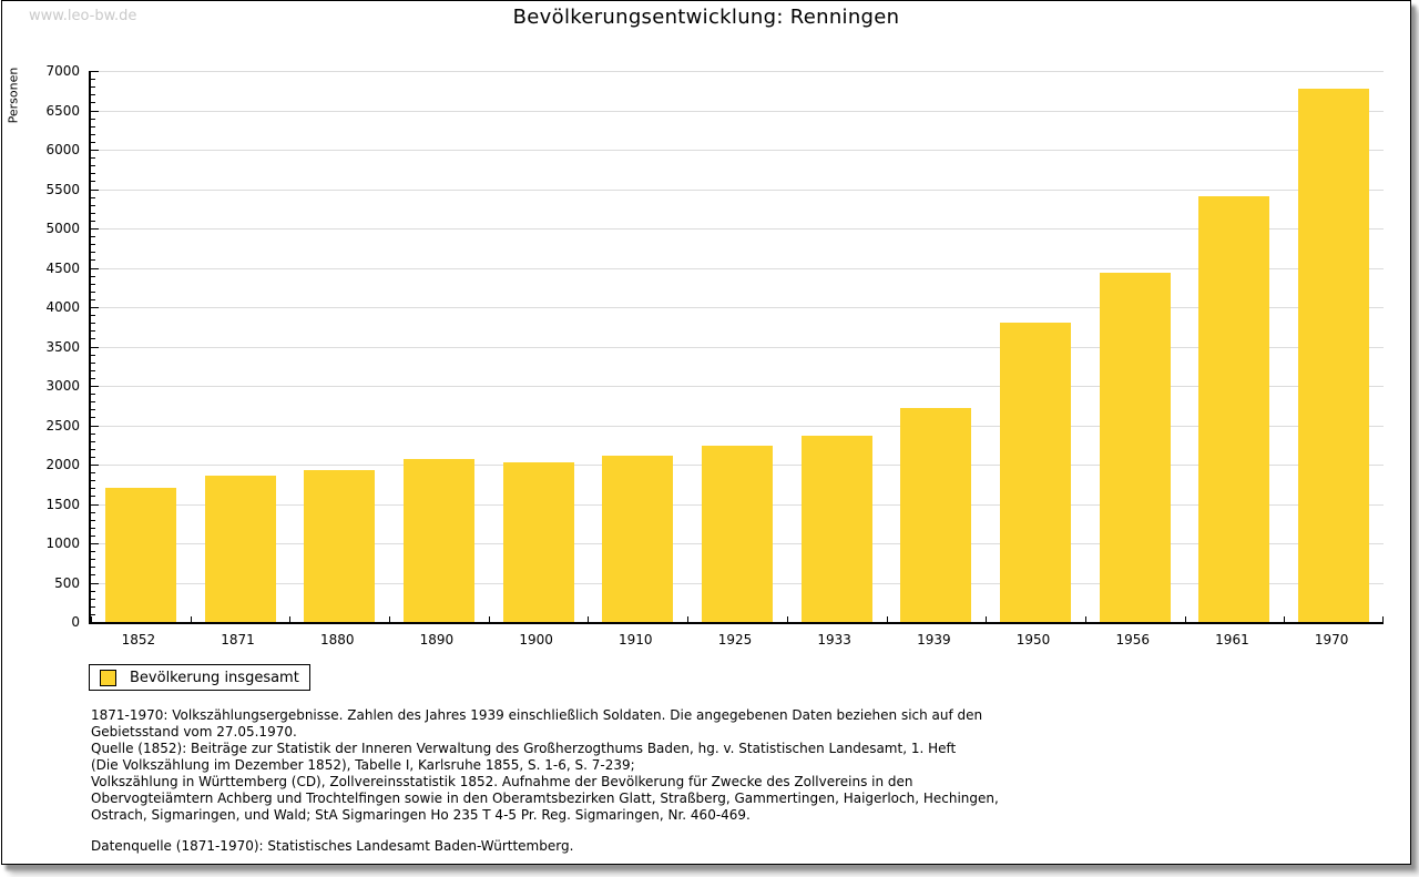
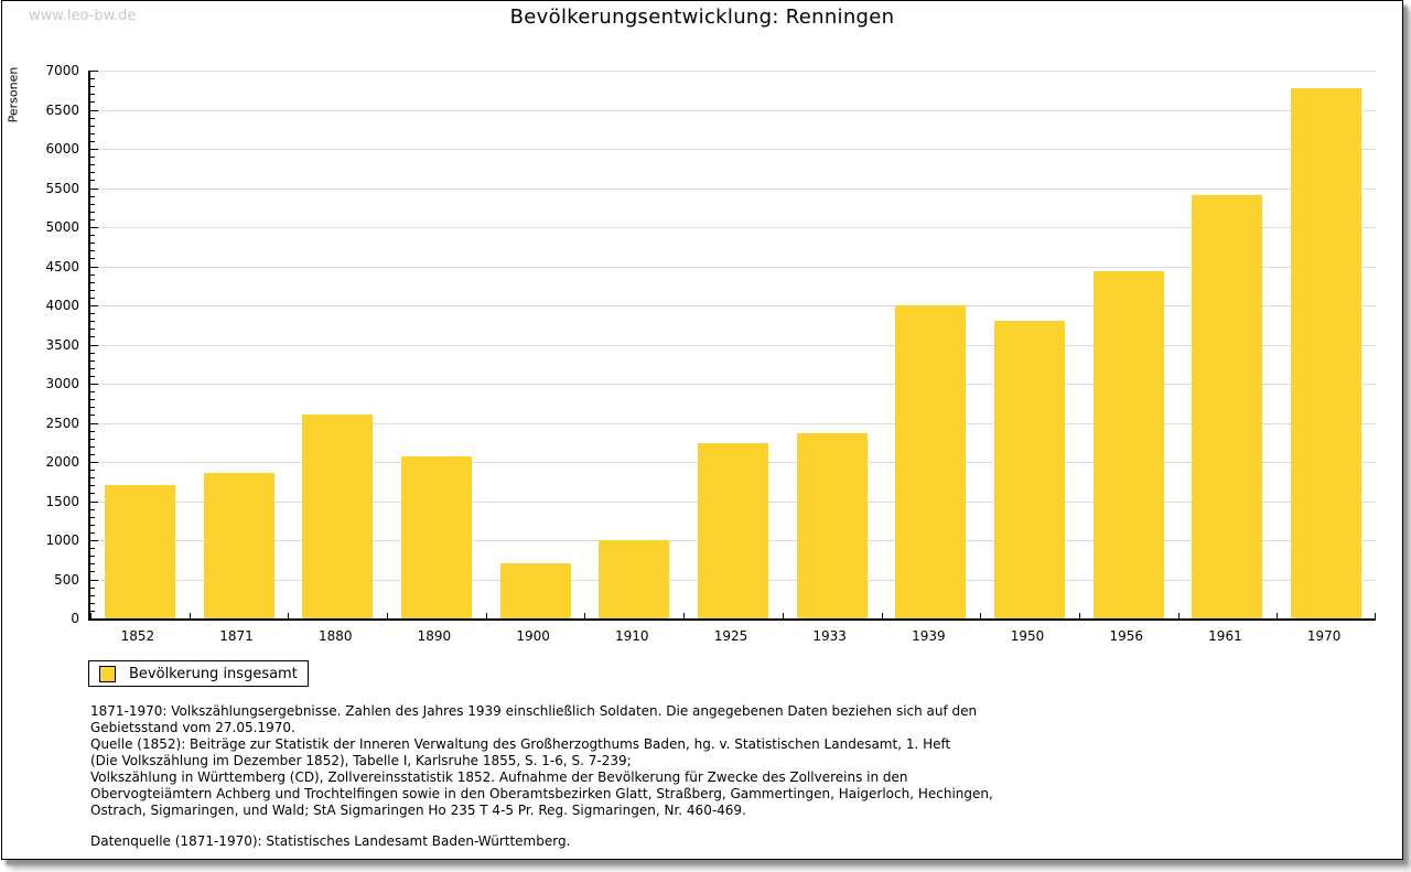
1880: 1900 -> 2600
1900: 2000 -> 700
1910: 2100 -> 1000
1939: 2700 -> 4000
